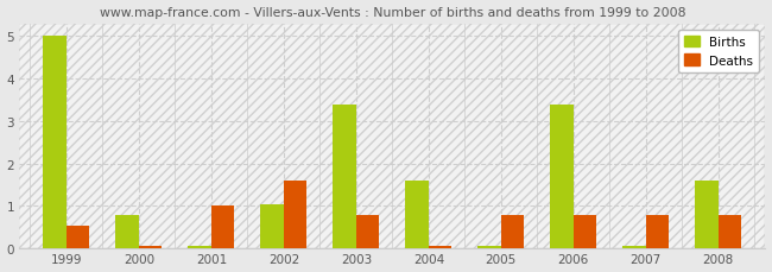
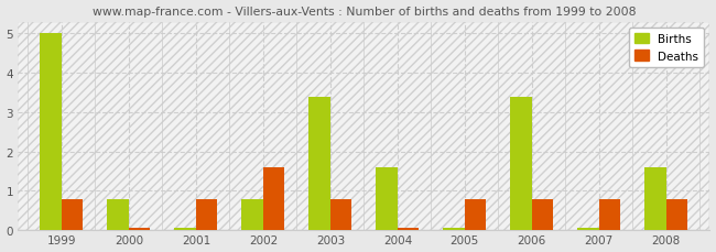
Deaths/1999: 0.55 -> 0.80
Deaths/2001: 1.00 -> 0.80
Births/2002: 1.05 -> 0.80
